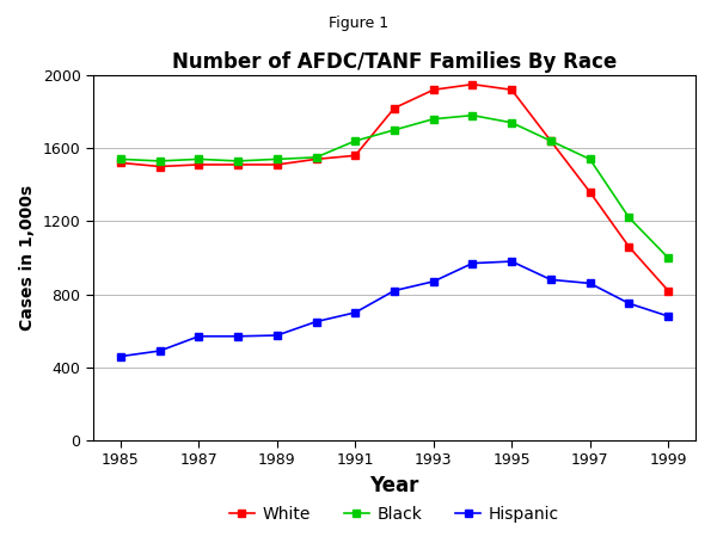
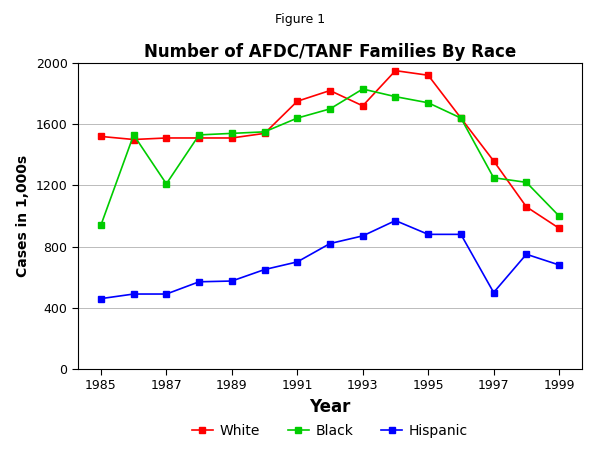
Black/1985: 1540 -> 940
Black/1987: 1540 -> 1210
Hispanic/1987: 570 -> 490
White/1991: 1560 -> 1750
White/1993: 1920 -> 1720
Black/1993: 1760 -> 1830
Hispanic/1995: 980 -> 880
Black/1997: 1540 -> 1250
Hispanic/1997: 860 -> 500
White/1999: 820 -> 920
